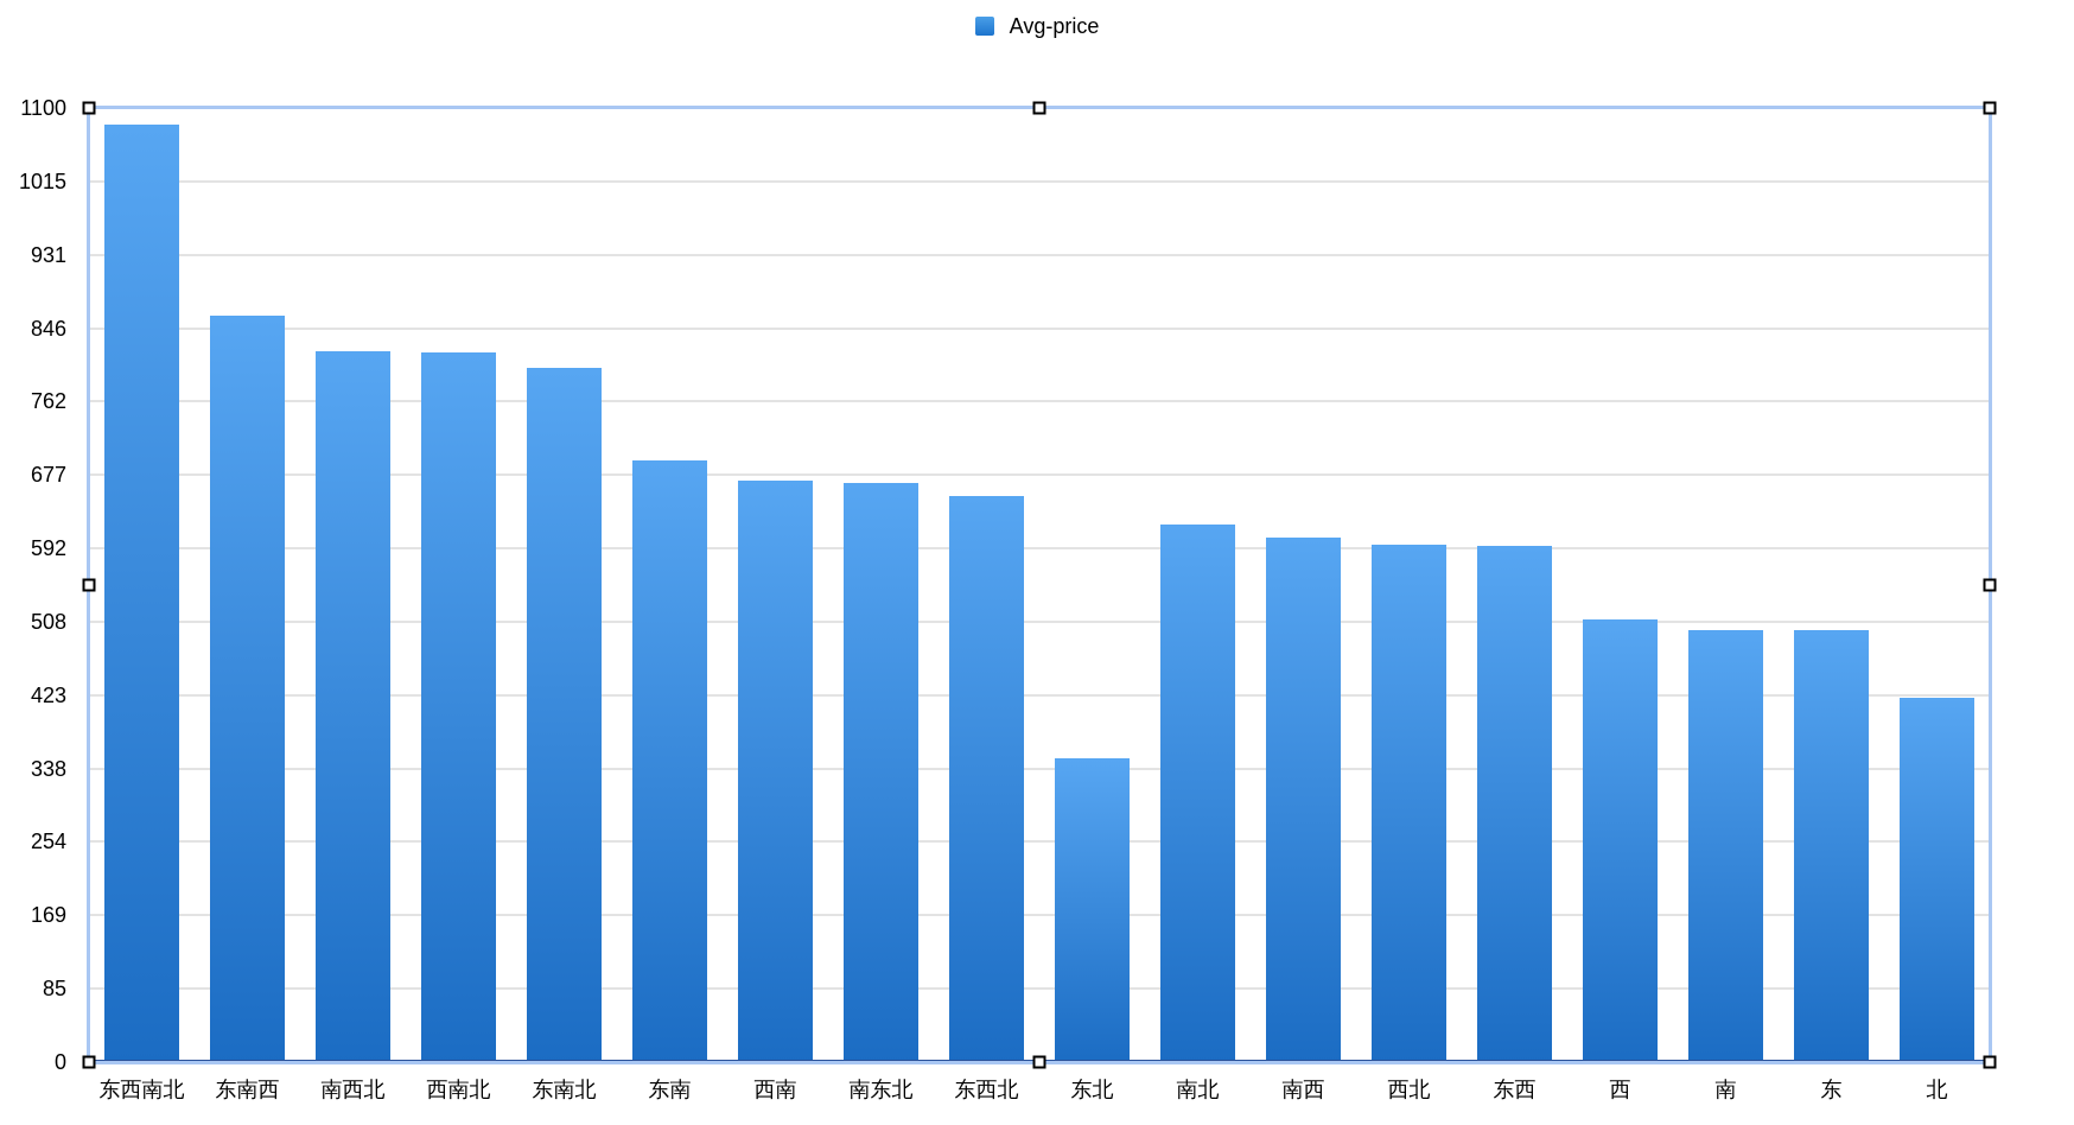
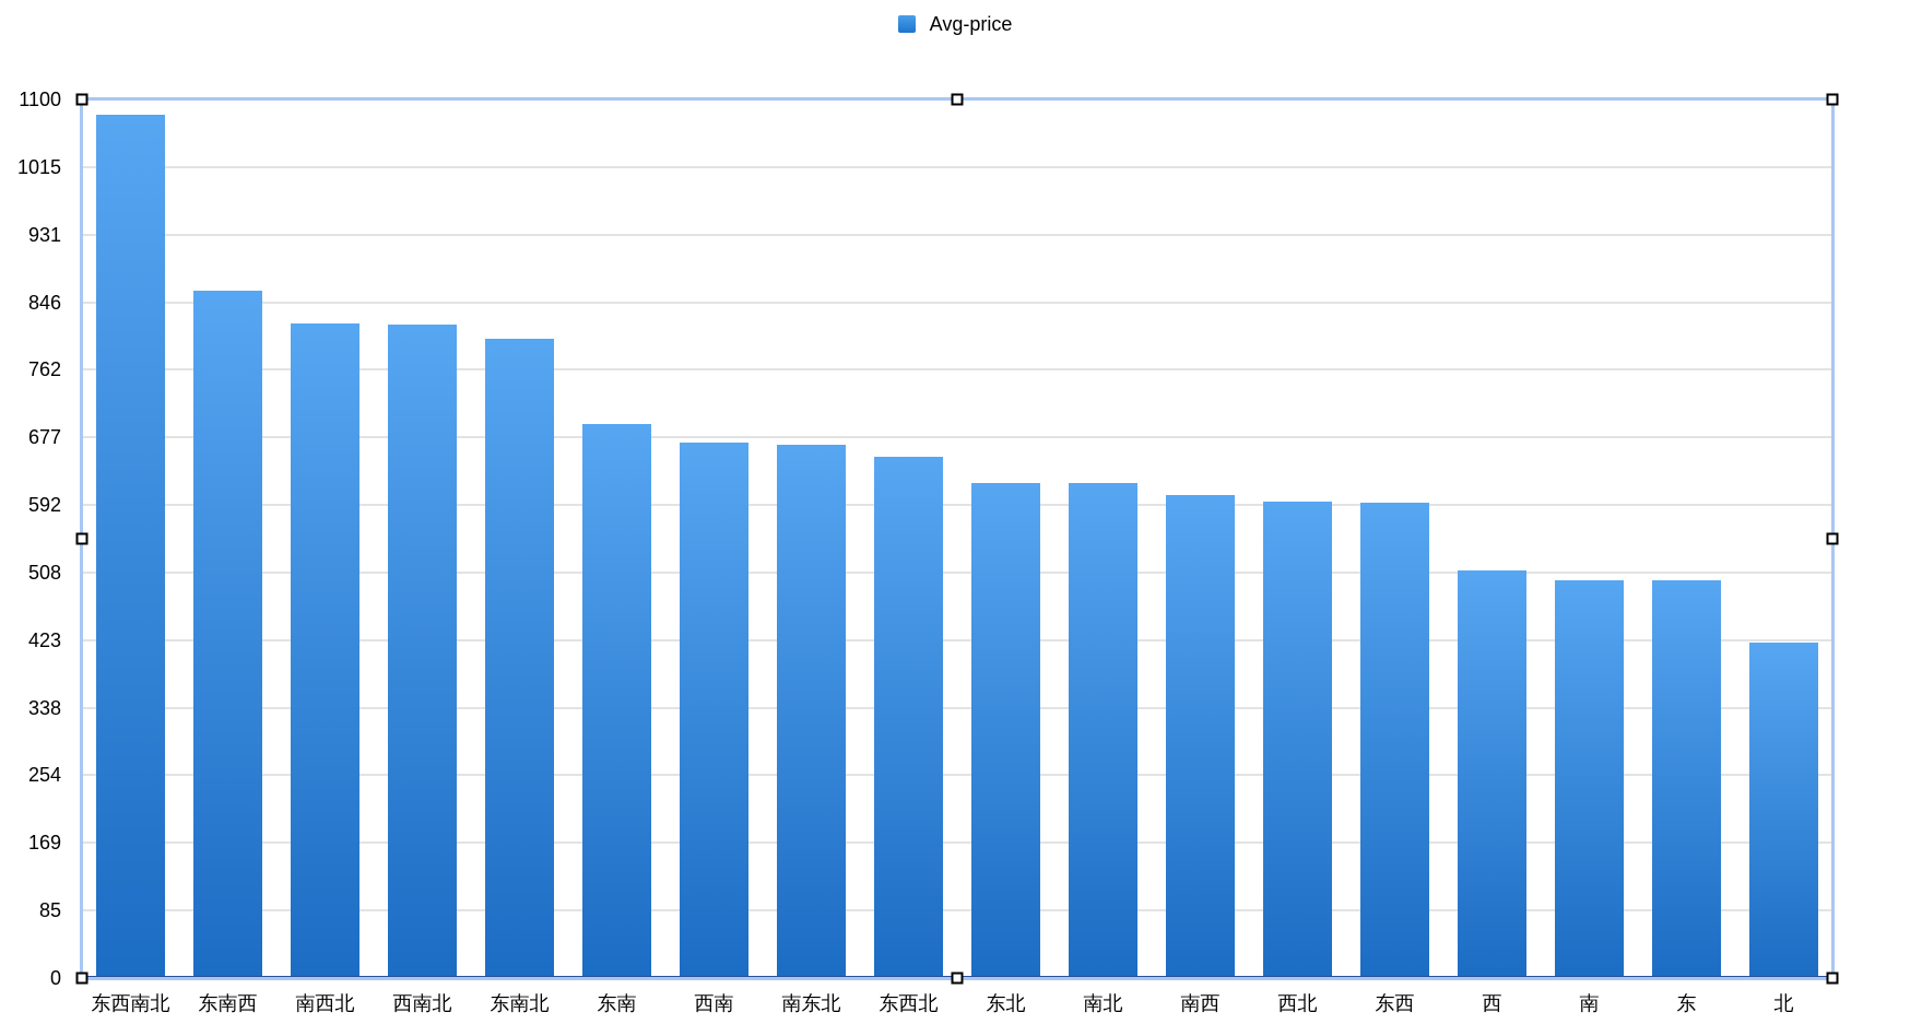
东北: 350 -> 620
